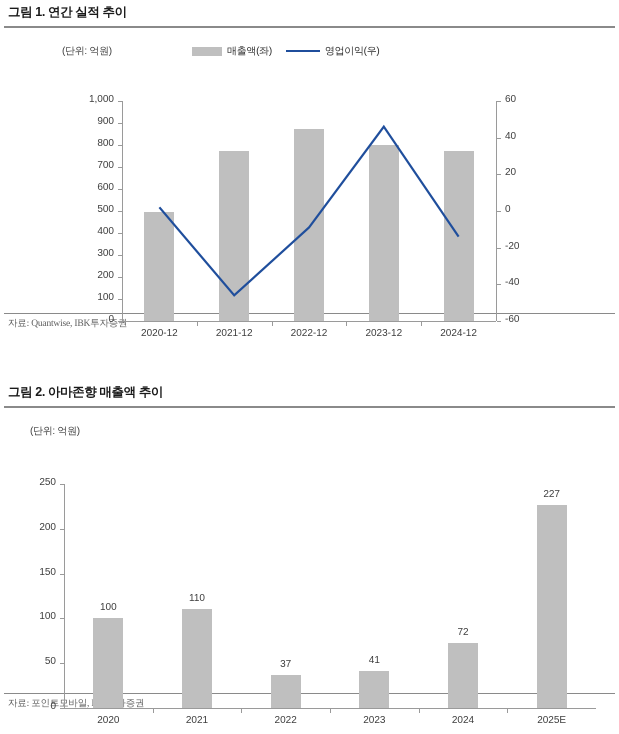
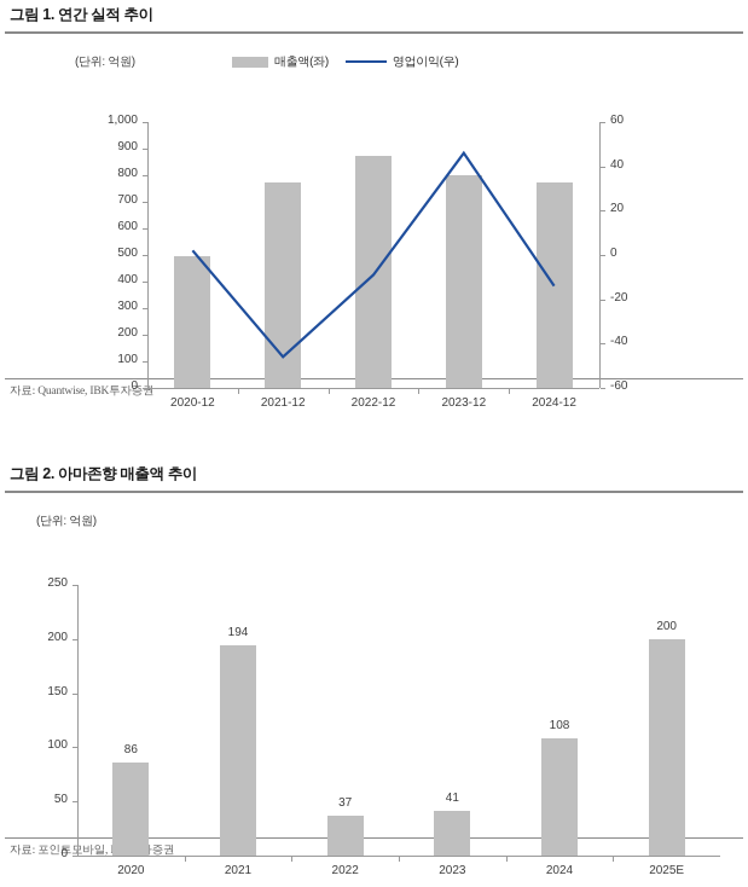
그림 2. 아마존향 매출액 추이/2020: 100 -> 86
그림 2. 아마존향 매출액 추이/2021: 110 -> 194
그림 2. 아마존향 매출액 추이/2024: 72 -> 108
그림 2. 아마존향 매출액 추이/2025E: 227 -> 200
